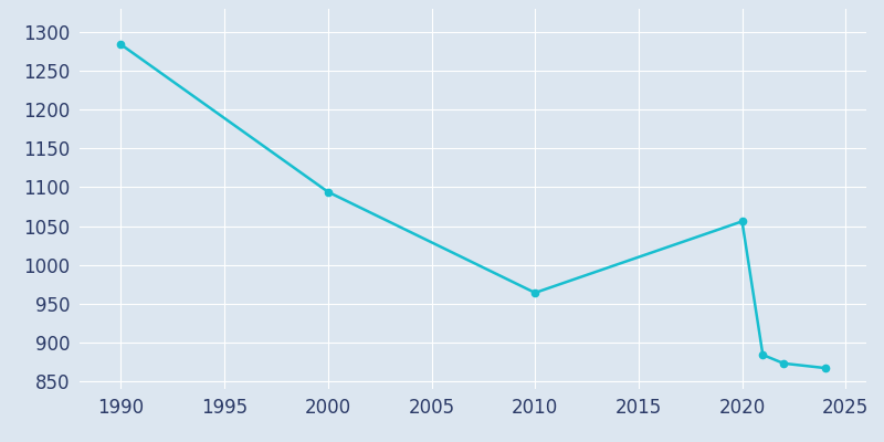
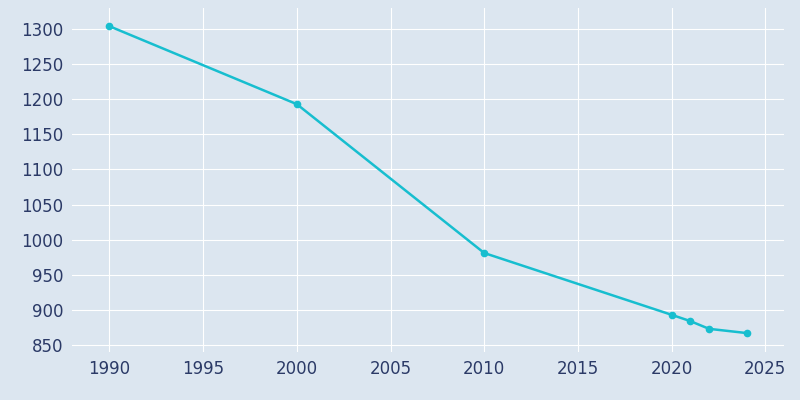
1990: 1284 -> 1304
2000: 1094 -> 1193
2010: 964 -> 981
2020: 1056 -> 893
